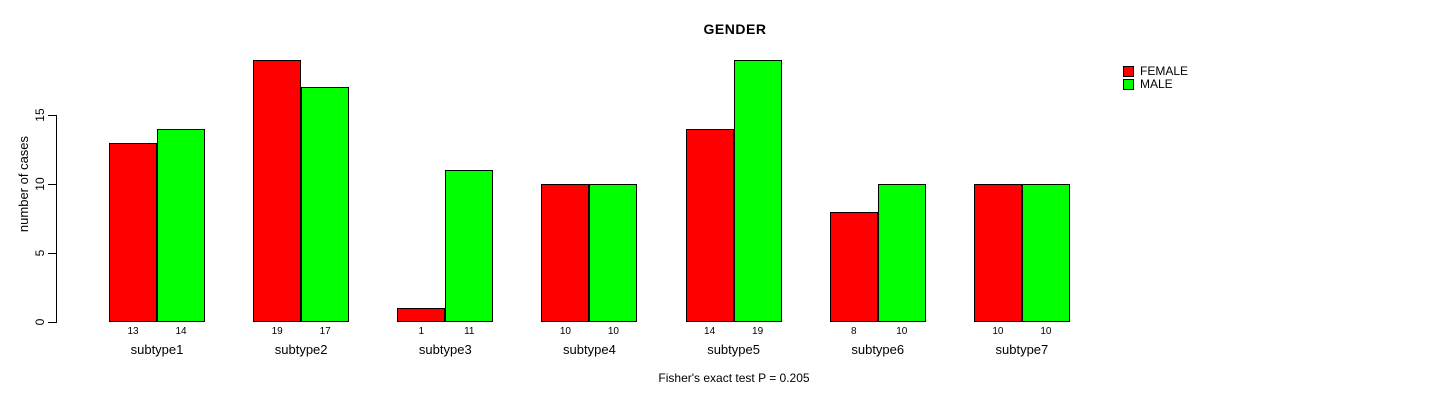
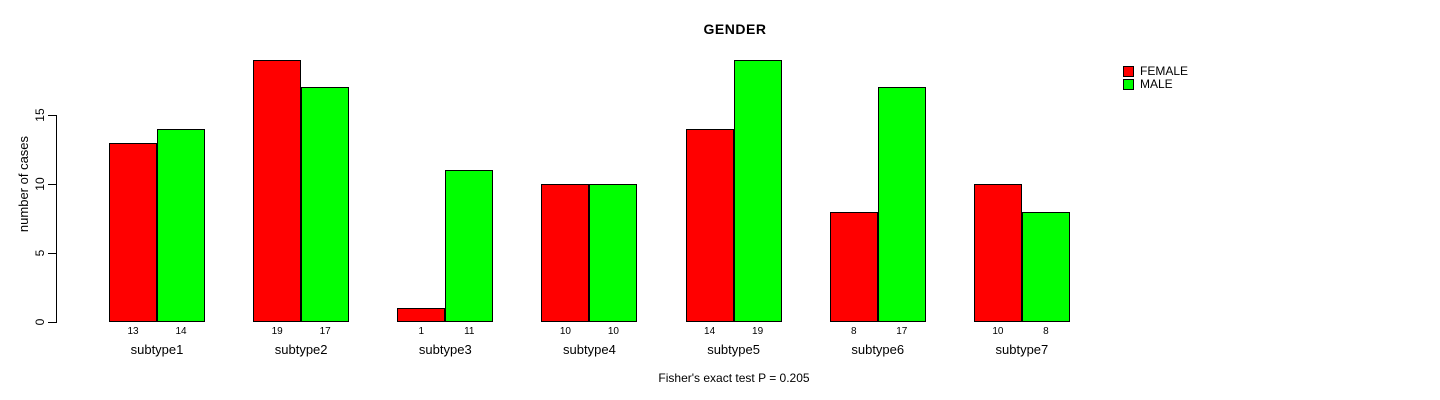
MALE/subtype6: 10 -> 17
MALE/subtype7: 10 -> 8
